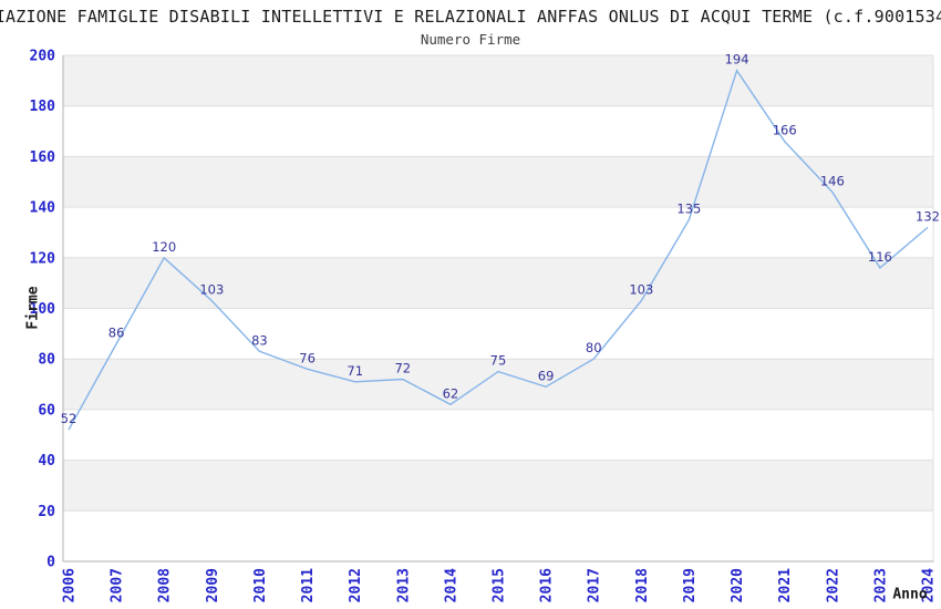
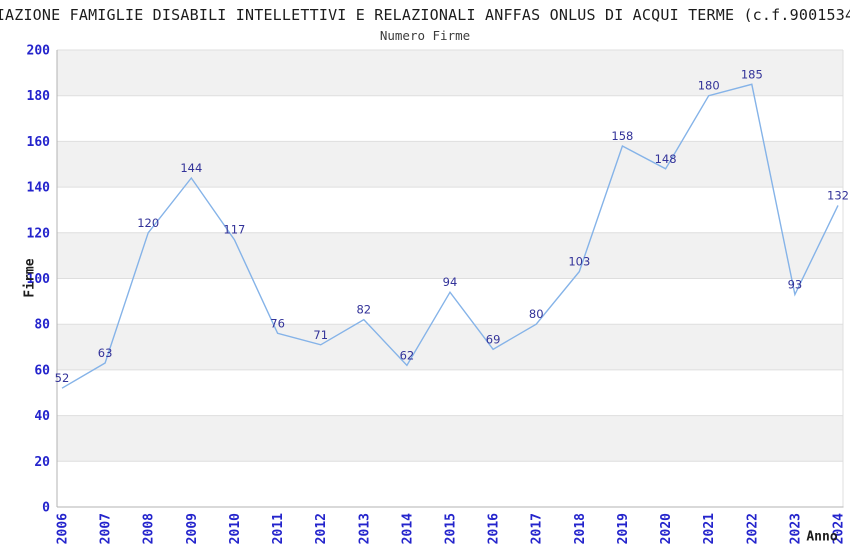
2007: 86 -> 63
2009: 103 -> 144
2010: 83 -> 117
2013: 72 -> 82
2015: 75 -> 94
2019: 135 -> 158
2020: 194 -> 148
2021: 166 -> 180
2022: 146 -> 185
2023: 116 -> 93
